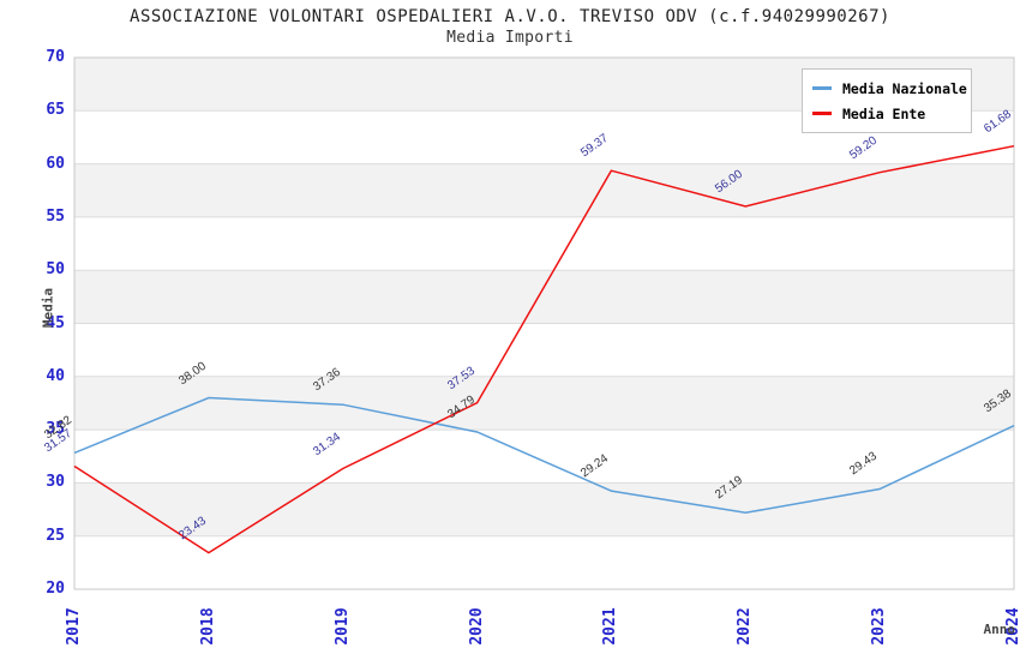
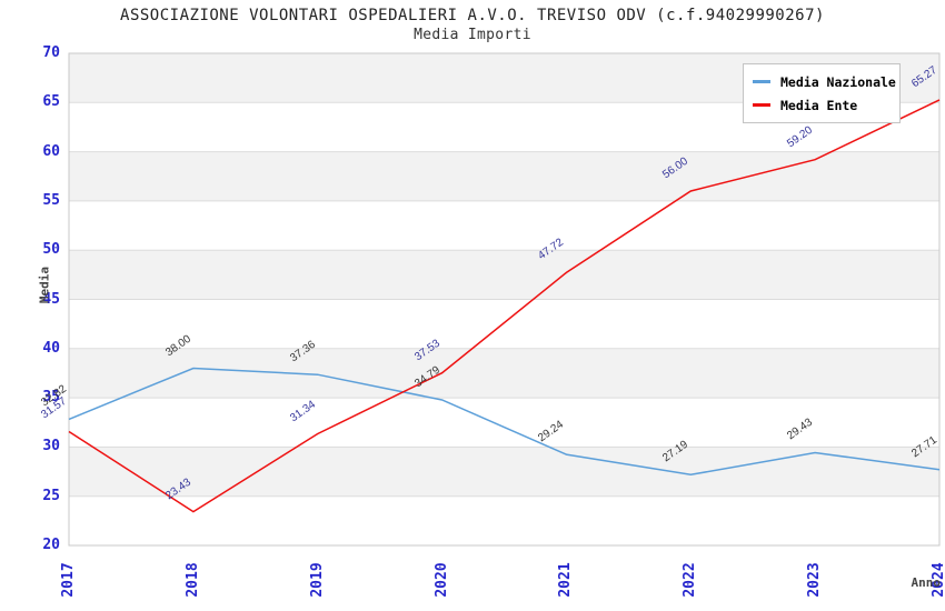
Media Ente/2021: 59.37 -> 47.72
Media Nazionale/2024: 35.38 -> 27.71
Media Ente/2024: 61.68 -> 65.27
